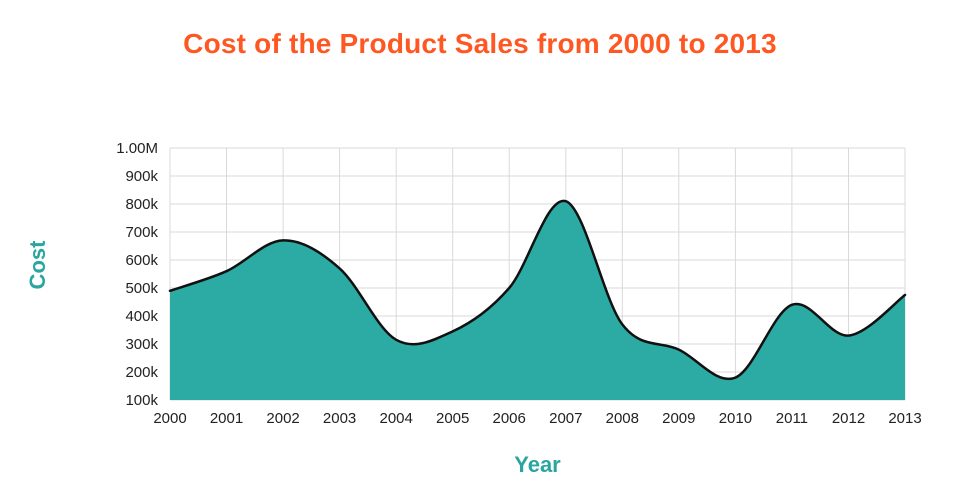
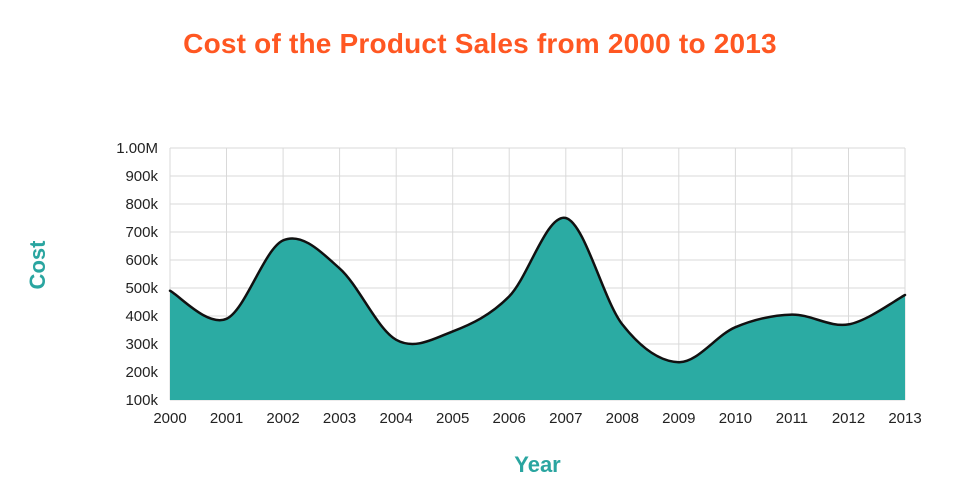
2001: 560k -> 390k
2006: 500k -> 470k
2007: 810k -> 750k
2009: 280k -> 240k
2010: 180k -> 360k
2011: 440k -> 400k
2012: 330k -> 370k
